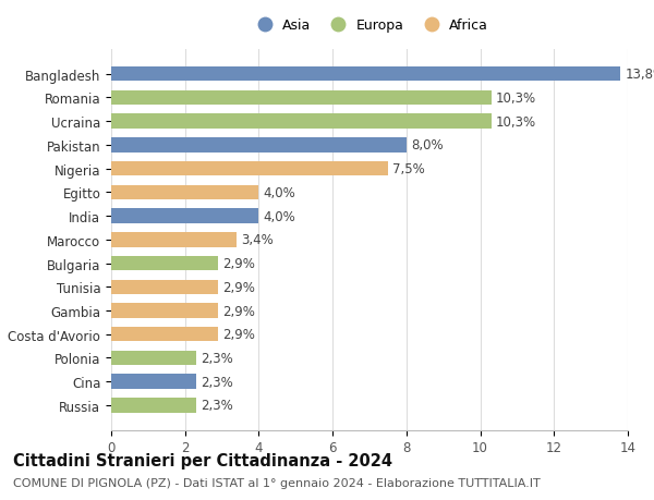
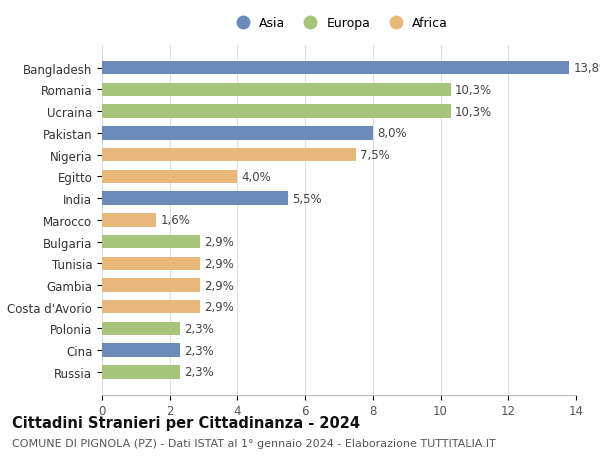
India: 4,0% -> 5,5%
Marocco: 3,4% -> 1,6%
